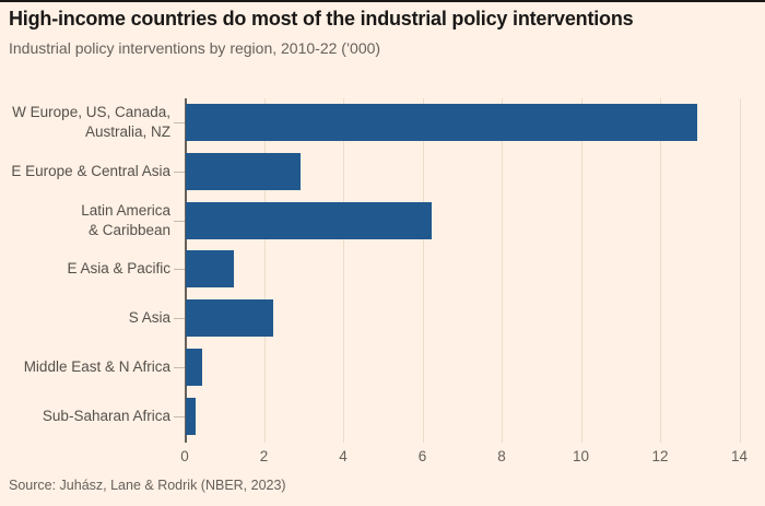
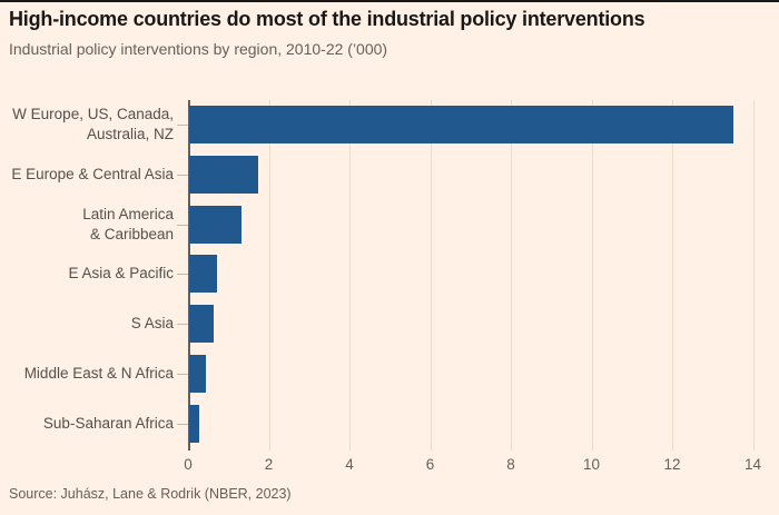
W Europe, US, Canada, Australia, NZ: 12.9 -> 13.5
E Europe & Central Asia: 2.9 -> 1.7
Latin America & Caribbean: 6.2 -> 1.3
E Asia & Pacific: 1.2 -> 0.7
S Asia: 2.2 -> 0.6
